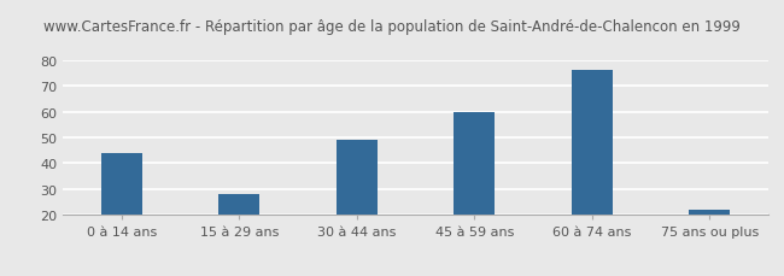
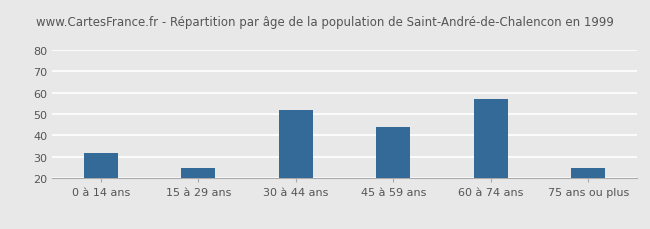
0 à 14 ans: 44 -> 32
15 à 29 ans: 28 -> 25
30 à 44 ans: 49 -> 52
45 à 59 ans: 60 -> 44
60 à 74 ans: 76 -> 57
75 ans ou plus: 22 -> 25
